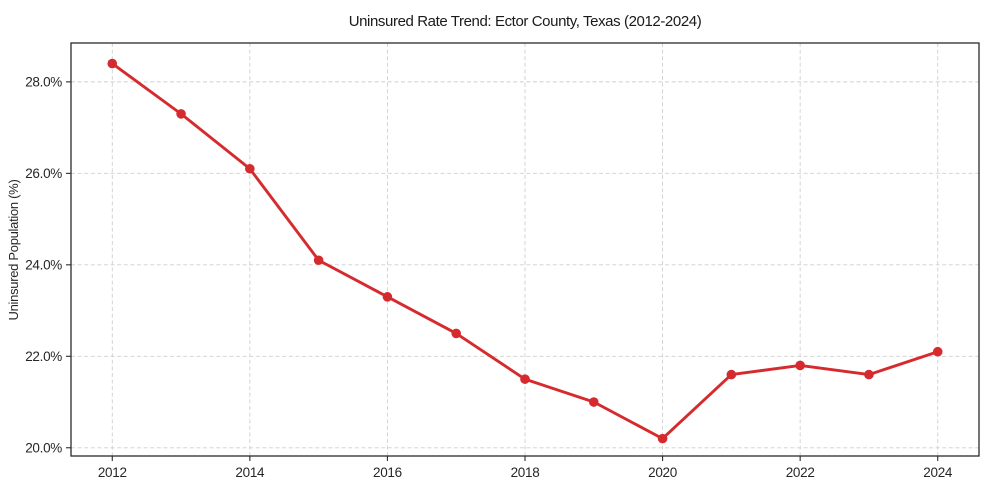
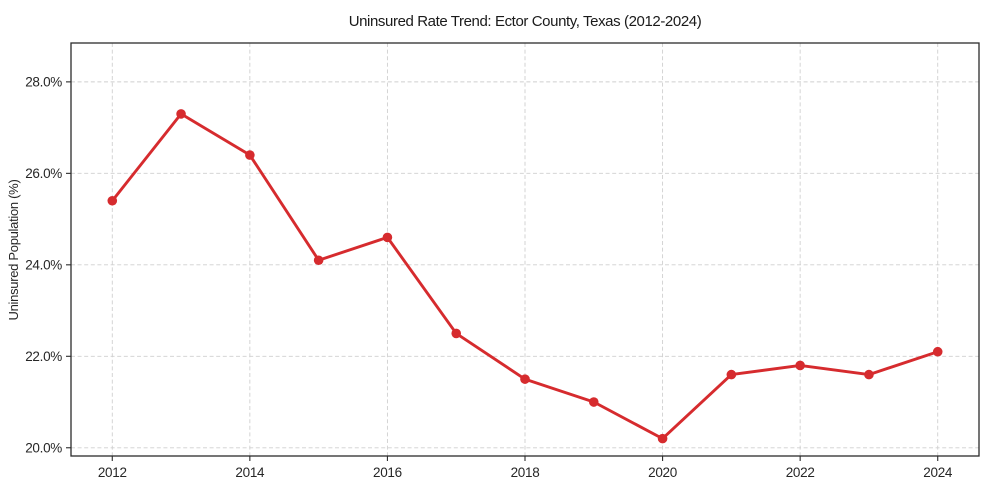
2012: 28.4% -> 25.4%
2014: 26.1% -> 26.4%
2016: 23.3% -> 24.6%
